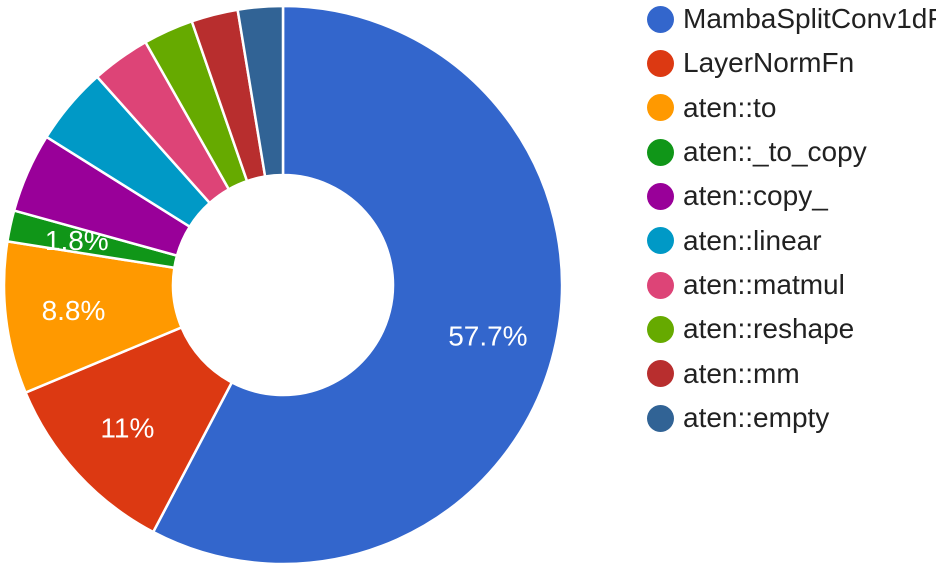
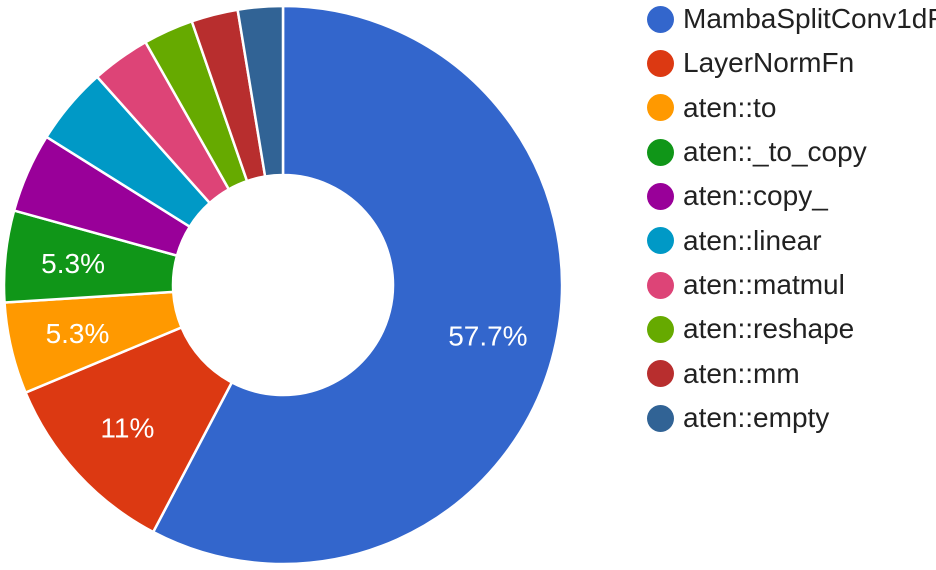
aten::to: 8.8% -> 5.3%
aten::_to_copy: 1.8% -> 5.3%
